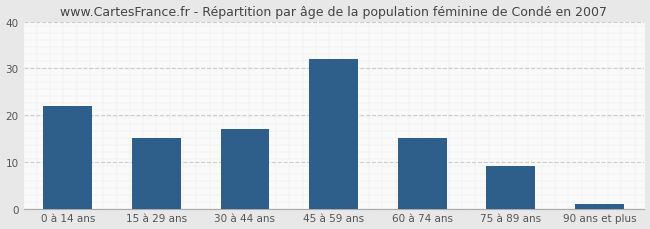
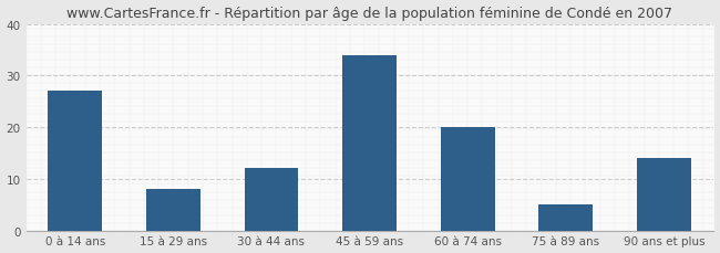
0 à 14 ans: 22 -> 27
15 à 29 ans: 15 -> 8
30 à 44 ans: 17 -> 12
45 à 59 ans: 32 -> 34
60 à 74 ans: 15 -> 20
75 à 89 ans: 9 -> 5
90 ans et plus: 1 -> 14
